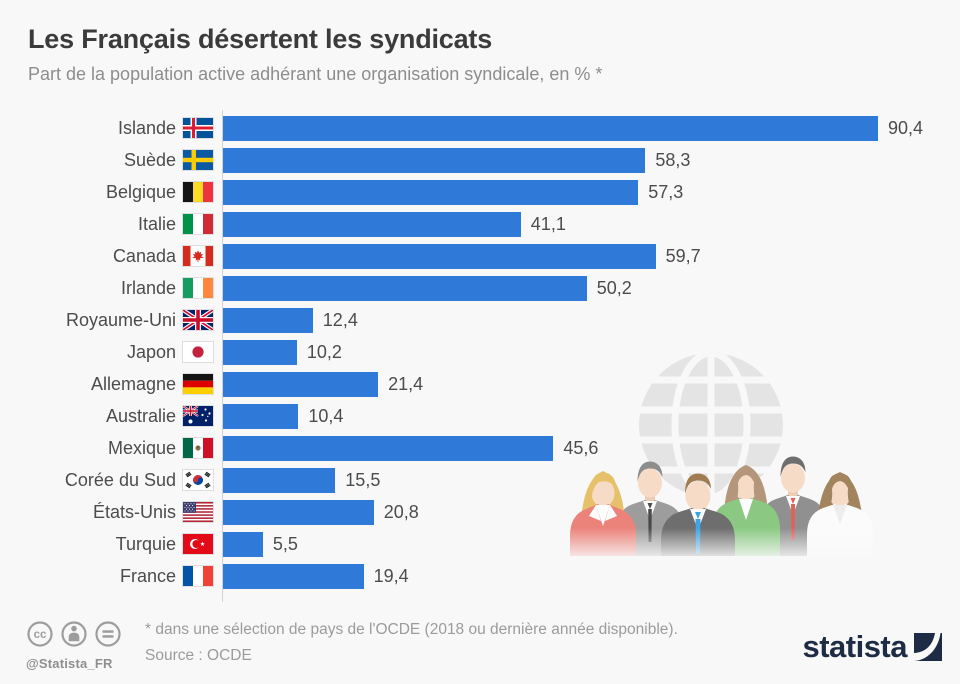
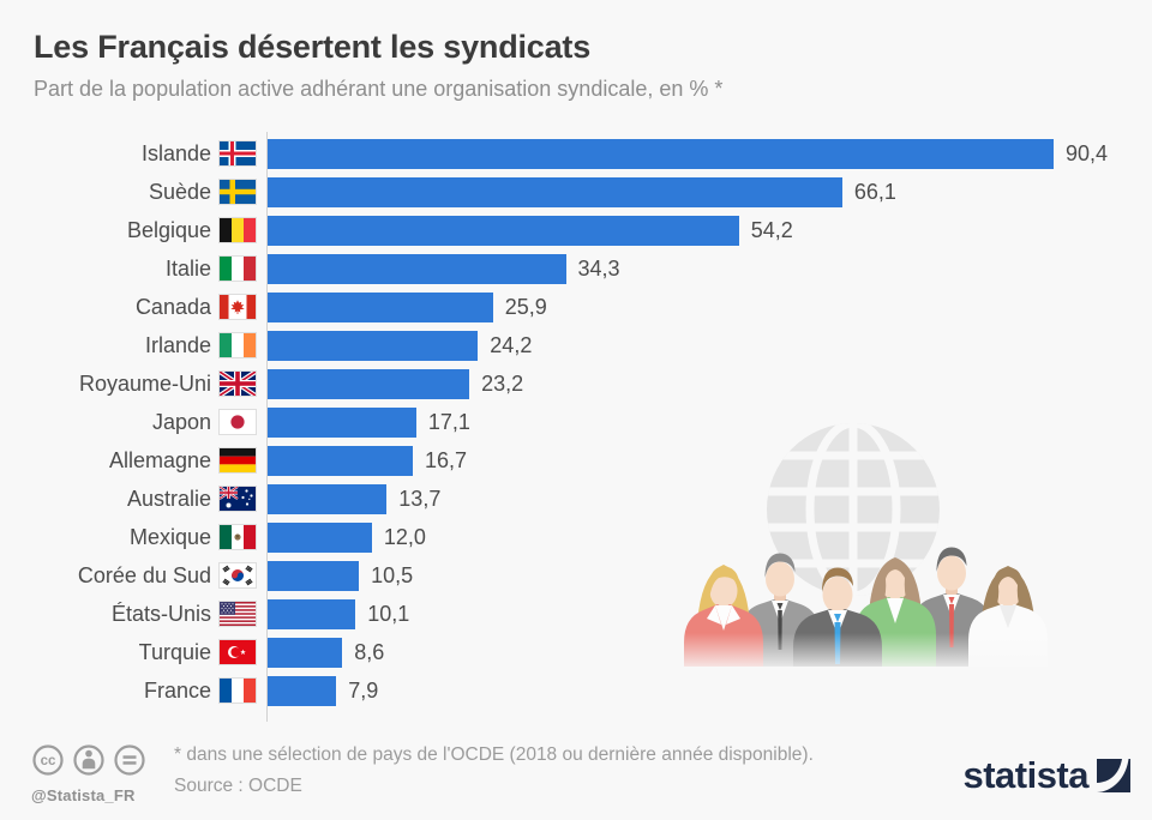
Suède: 58,3 -> 66,1
Belgique: 57,3 -> 54,2
Italie: 41,1 -> 34,3
Canada: 59,7 -> 25,9
Irlande: 50,2 -> 24,2
Royaume-Uni: 12,4 -> 23,2
Japon: 10,2 -> 17,1
Allemagne: 21,4 -> 16,7
Australie: 10,4 -> 13,7
Mexique: 45,6 -> 12,0
Corée du Sud: 15,5 -> 10,5
États-Unis: 20,8 -> 10,1
Turquie: 5,5 -> 8,6
France: 19,4 -> 7,9
